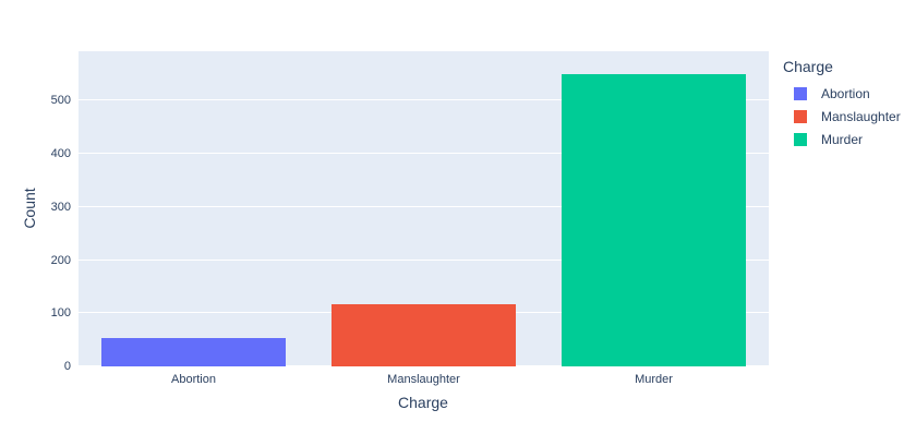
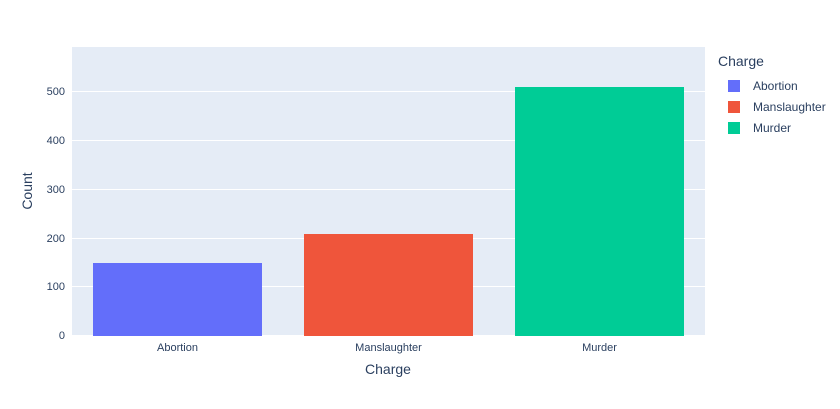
Abortion: 50 -> 150
Manslaughter: 120 -> 210
Murder: 550 -> 510
